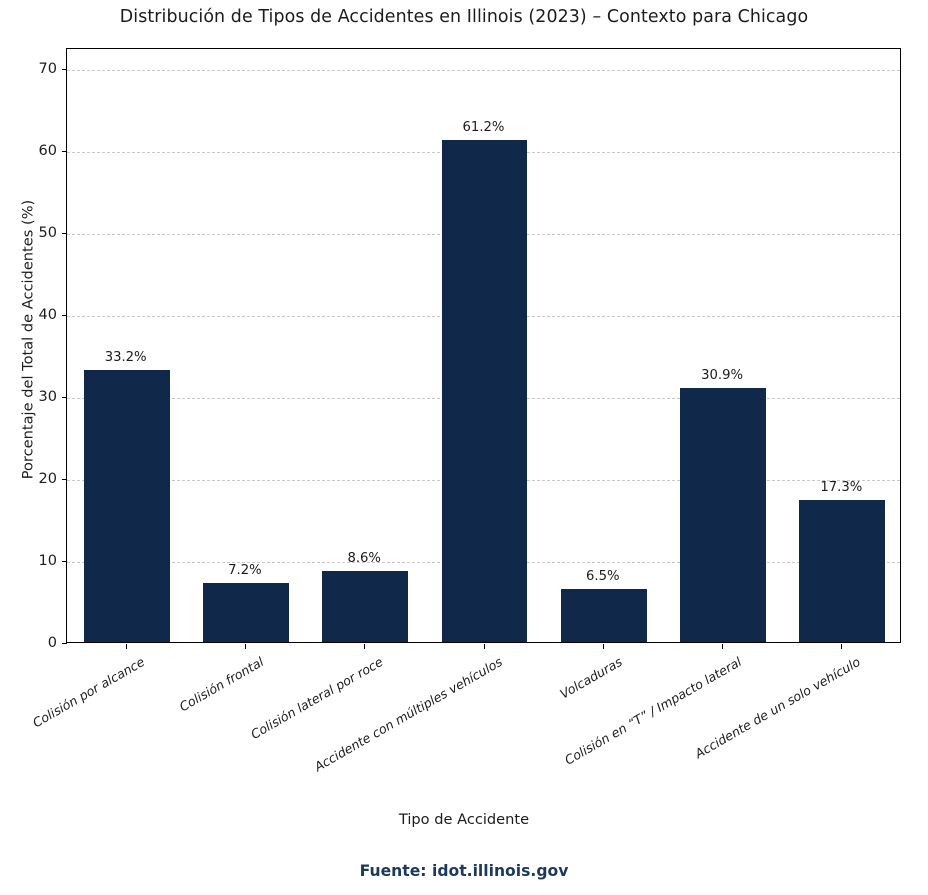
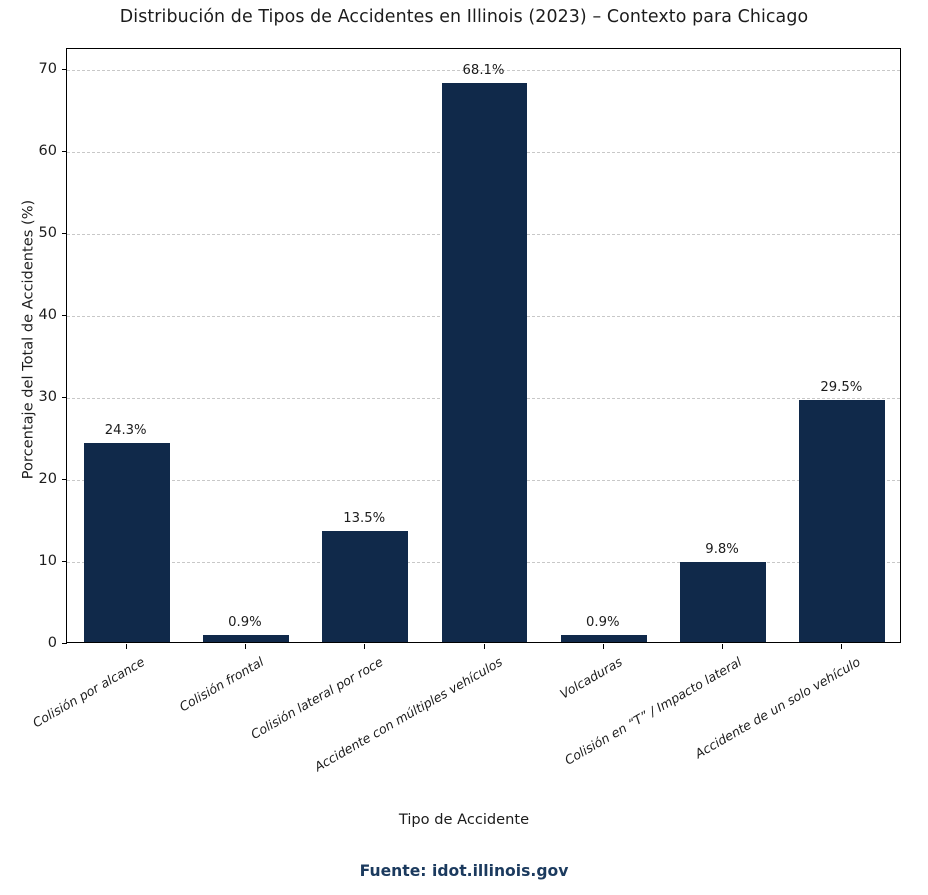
Colisión por alcance: 33.2% -> 24.3%
Colisión frontal: 7.2% -> 0.9%
Colisión lateral por roce: 8.6% -> 13.5%
Accidente con múltiples vehículos: 61.2% -> 68.1%
Volcaduras: 6.5% -> 0.9%
Colisión en “T” / Impacto lateral: 30.9% -> 9.8%
Accidente de un solo vehículo: 17.3% -> 29.5%
